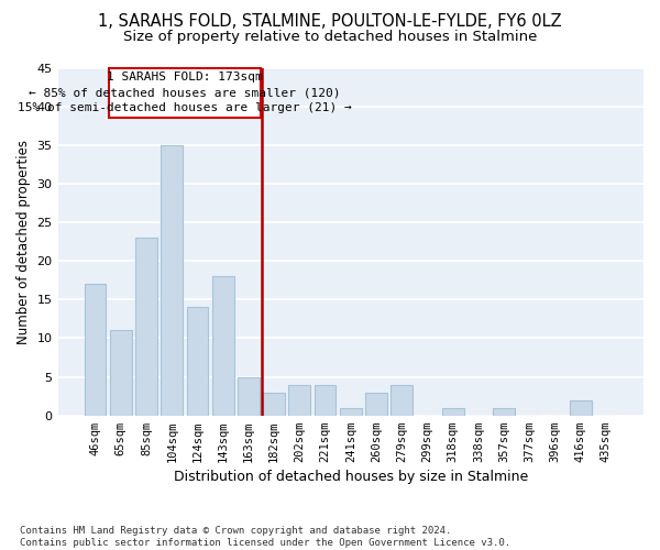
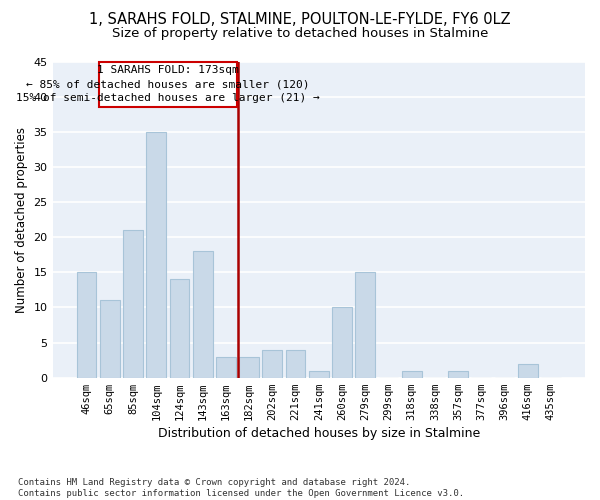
46sqm: 17 -> 15
85sqm: 23 -> 21
163sqm: 5 -> 3
260sqm: 3 -> 10
279sqm: 4 -> 15
